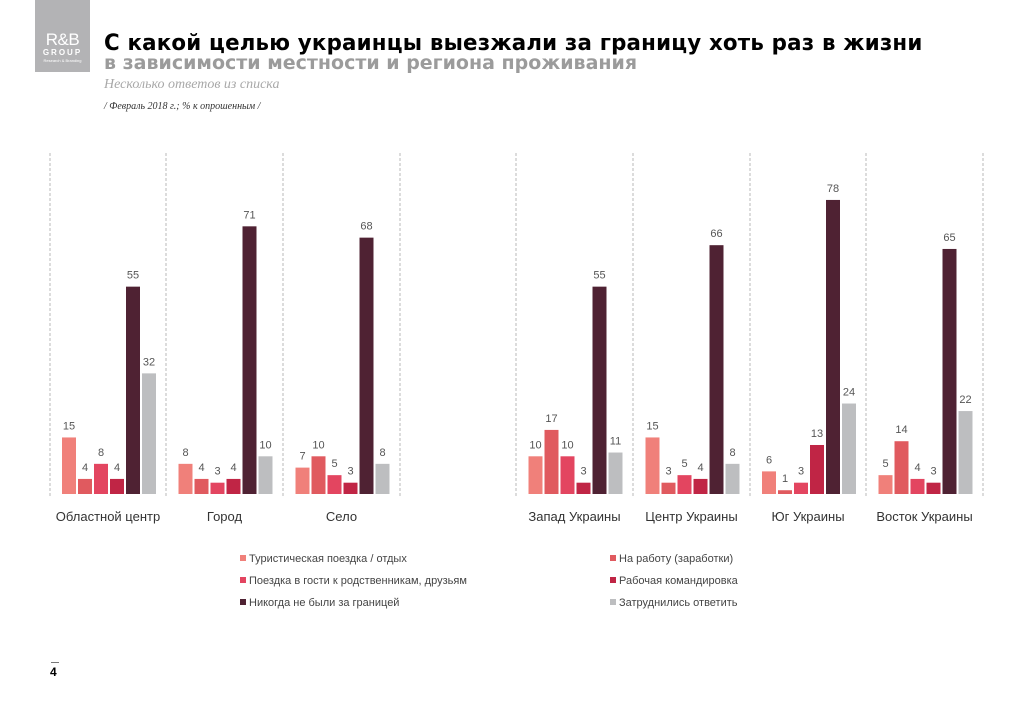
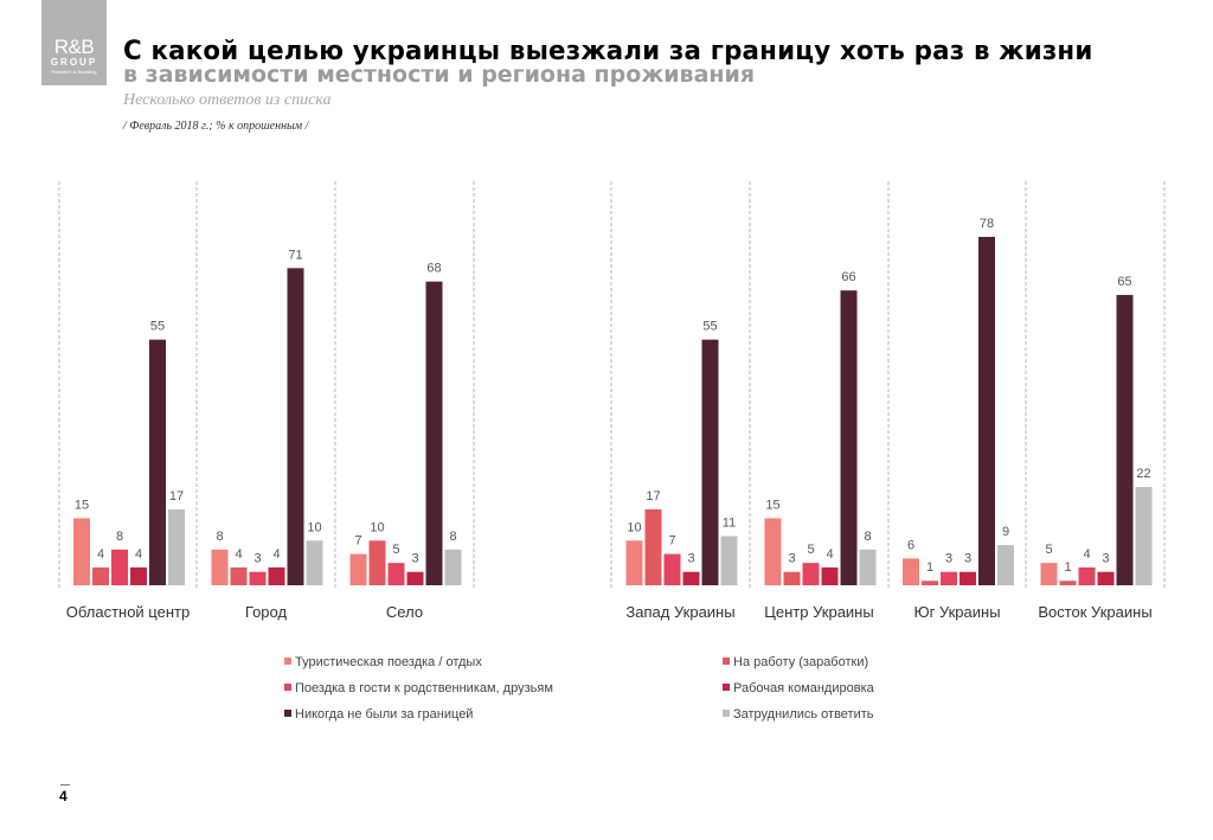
Затруднились ответить/Областной центр: 32 -> 17
Поездка в гости к родственникам, друзьям/Запад Украины: 10 -> 7
Рабочая командировка/Юг Украины: 13 -> 3
Затруднились ответить/Юг Украины: 24 -> 9
На работу (заработки)/Восток Украины: 14 -> 1
